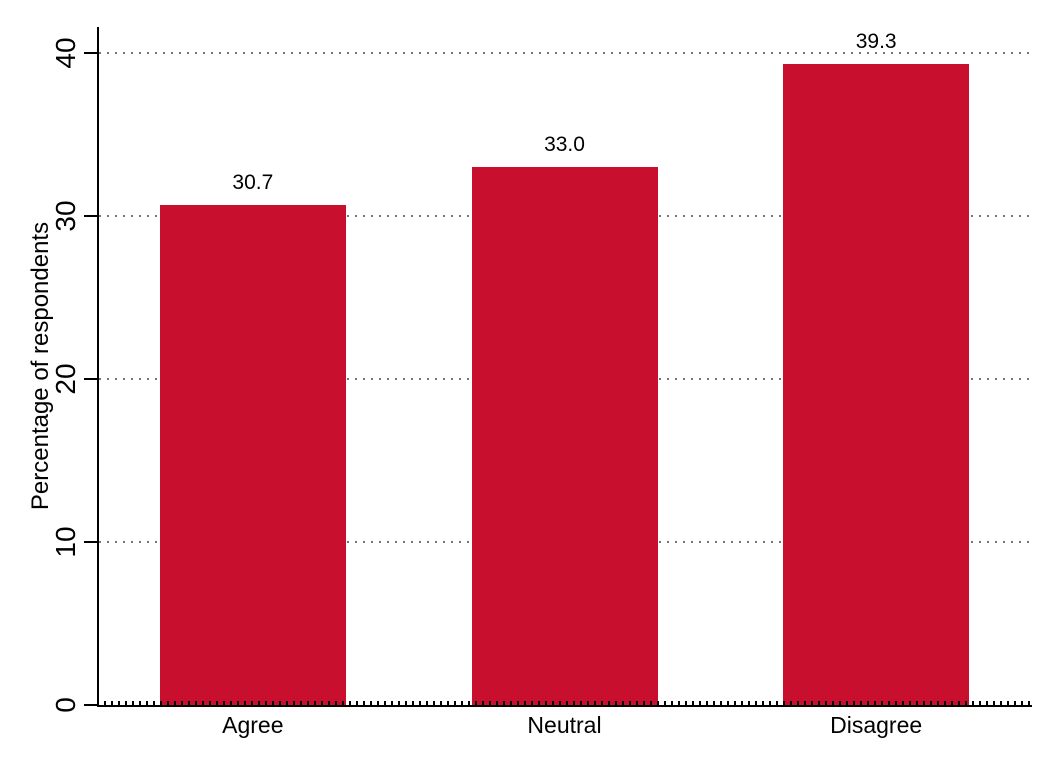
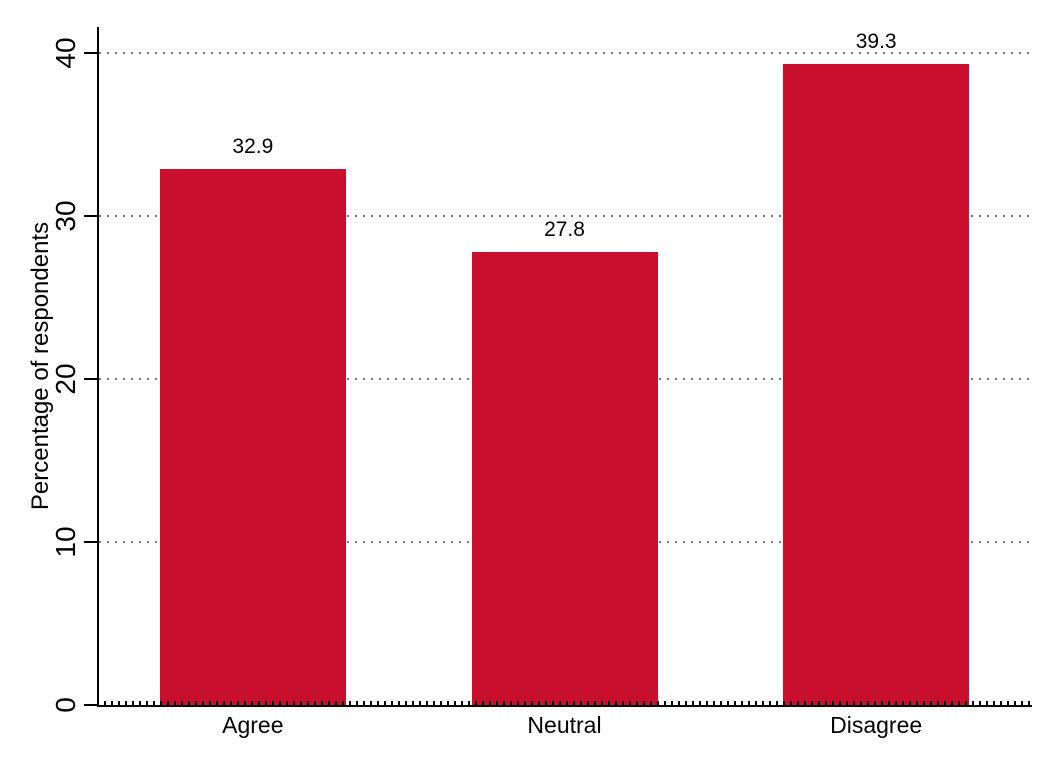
Agree: 30.7 -> 32.9
Neutral: 33.0 -> 27.8
